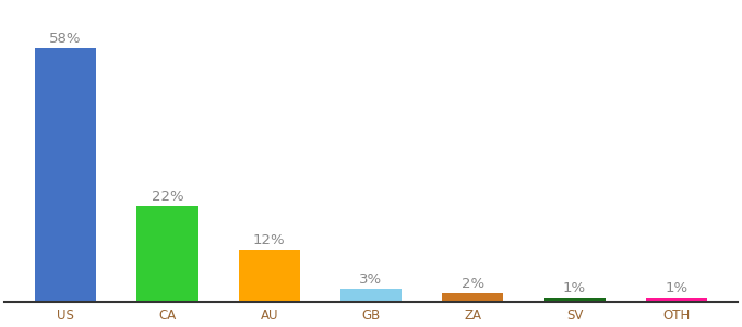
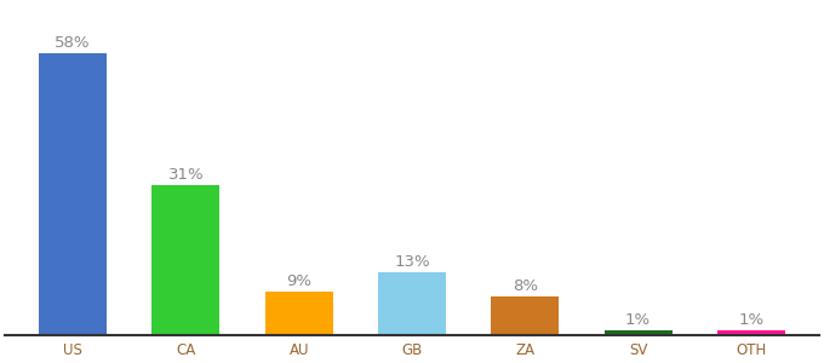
CA: 22% -> 31%
AU: 12% -> 9%
GB: 3% -> 13%
ZA: 2% -> 8%
